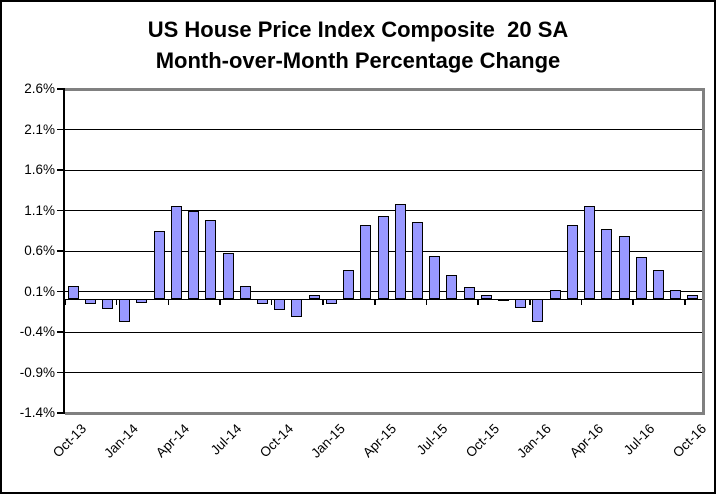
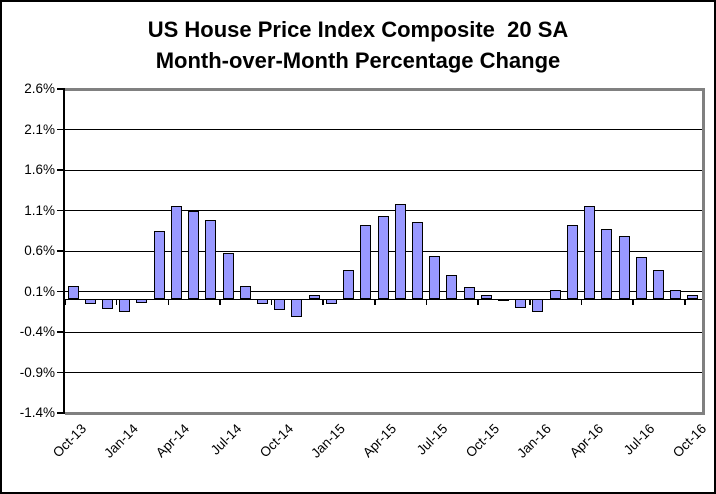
Jan-14: -0.3% -> -0.2%
Jan-16: -0.3% -> -0.2%
